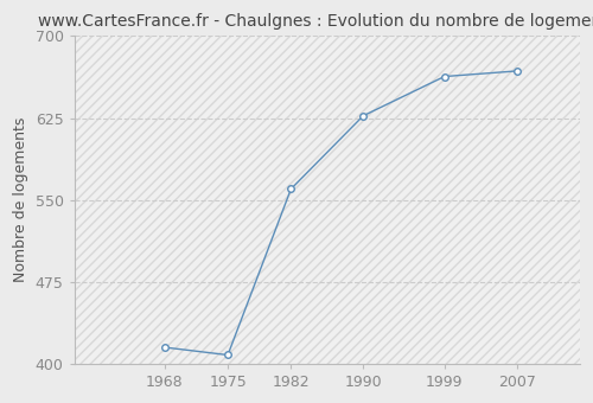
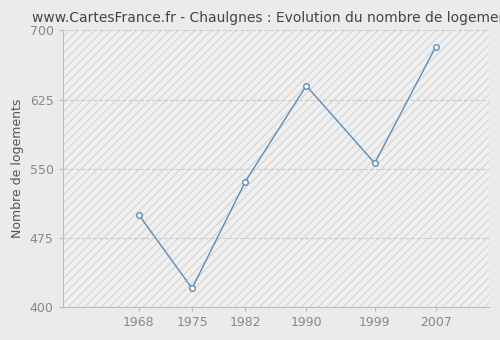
1968: 415 -> 500
1975: 408 -> 420
1982: 560 -> 536
1990: 627 -> 640
1999: 663 -> 556
2007: 668 -> 682
